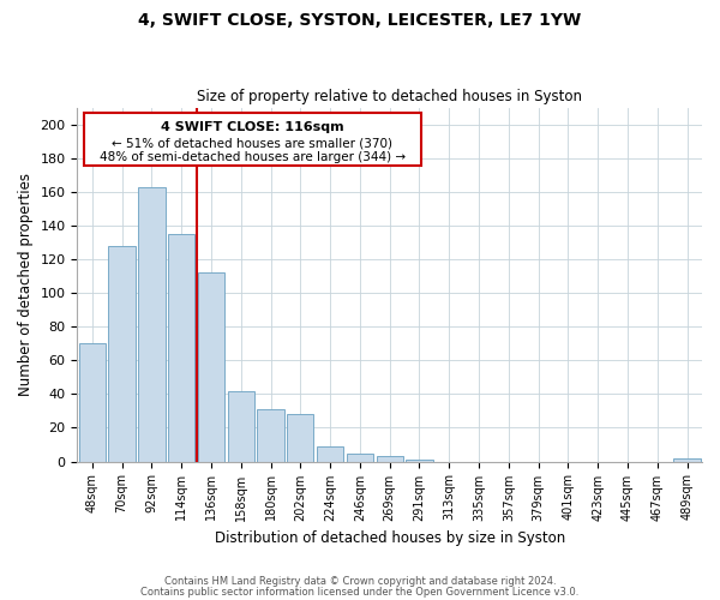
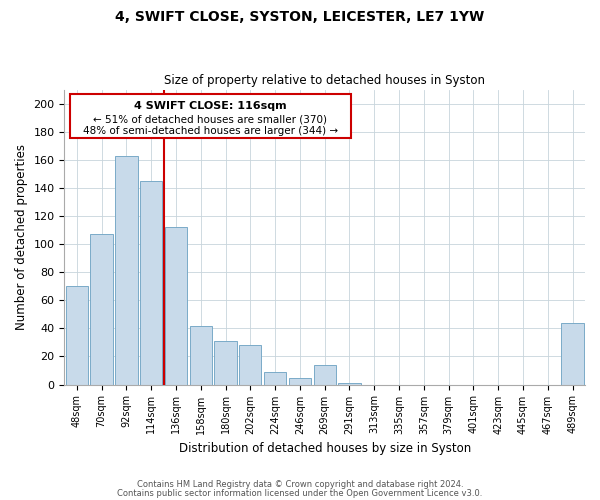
70sqm: 128 -> 107
114sqm: 135 -> 145
269sqm: 3 -> 14
489sqm: 2 -> 44
